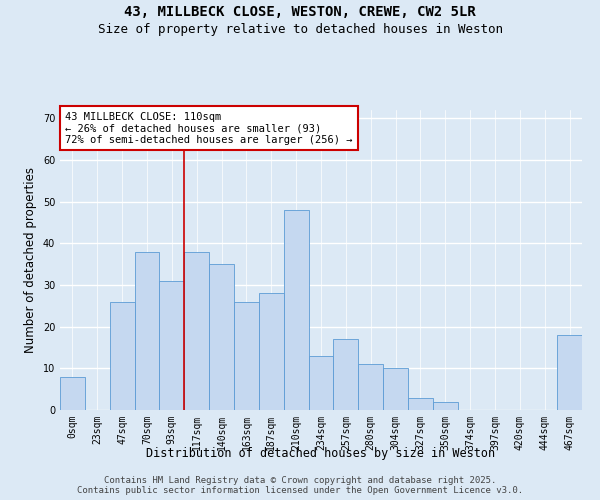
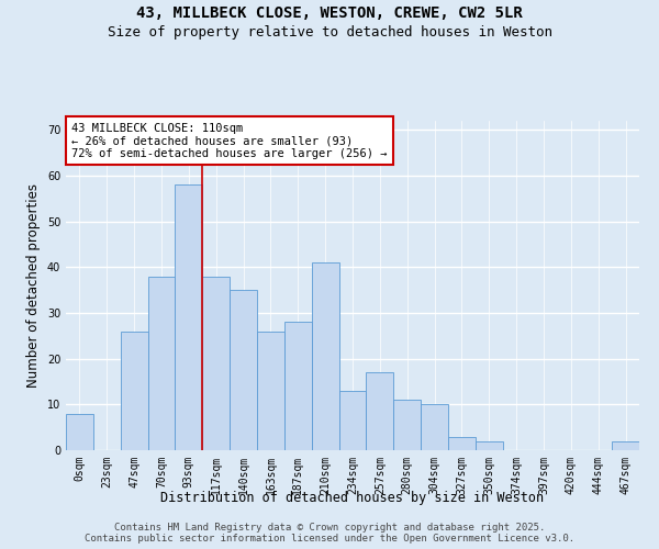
93sqm: 31 -> 58
210sqm: 48 -> 41
467sqm: 18 -> 2
